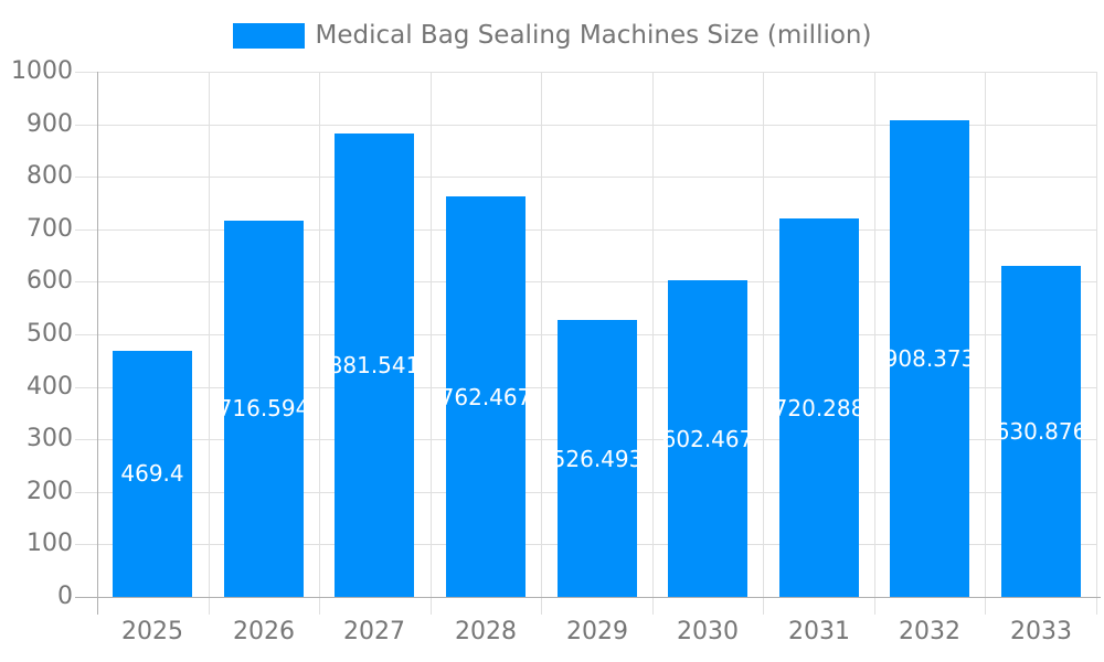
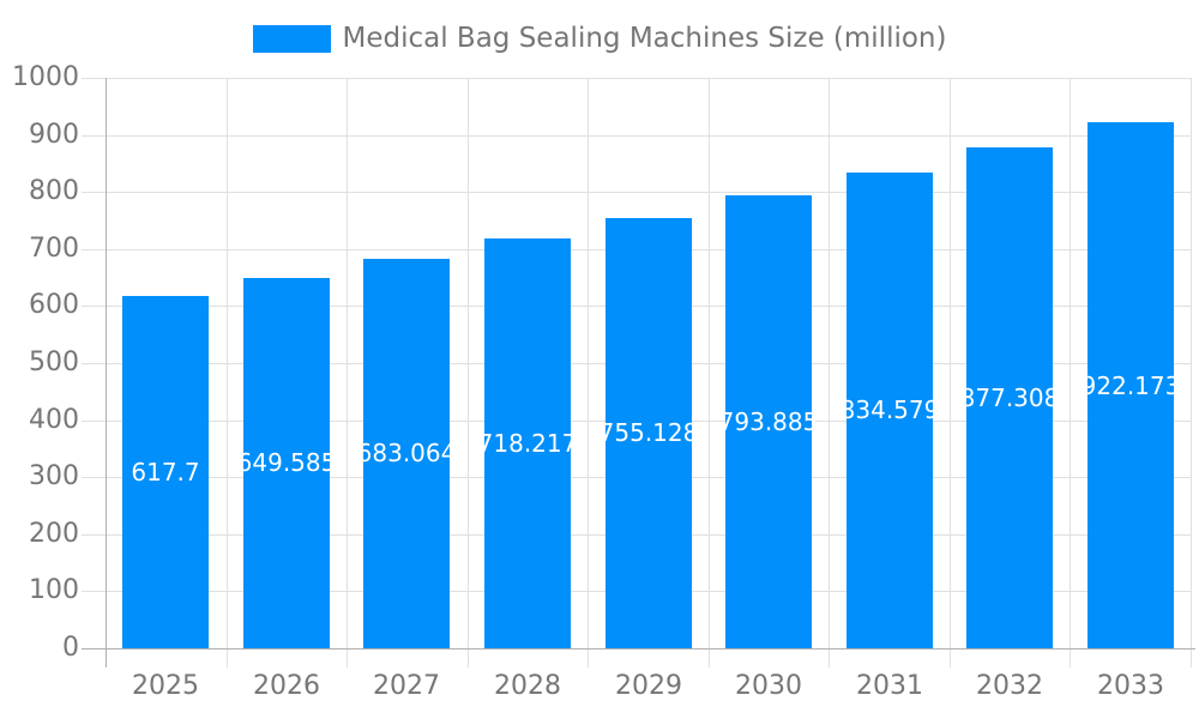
2025: 469.4 -> 617.7
2026: 716.594 -> 649.585
2027: 881.541 -> 683.064
2028: 762.467 -> 718.217
2029: 526.493 -> 755.128
2030: 602.467 -> 793.885
2031: 720.288 -> 834.579
2032: 908.373 -> 877.308
2033: 630.876 -> 922.173
